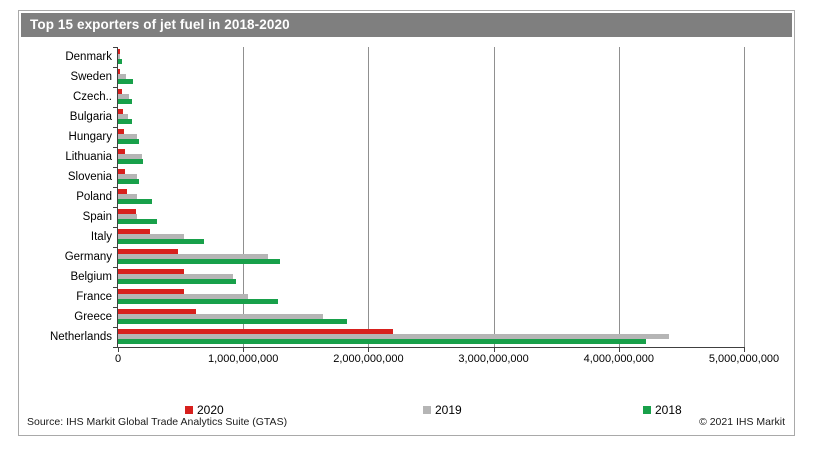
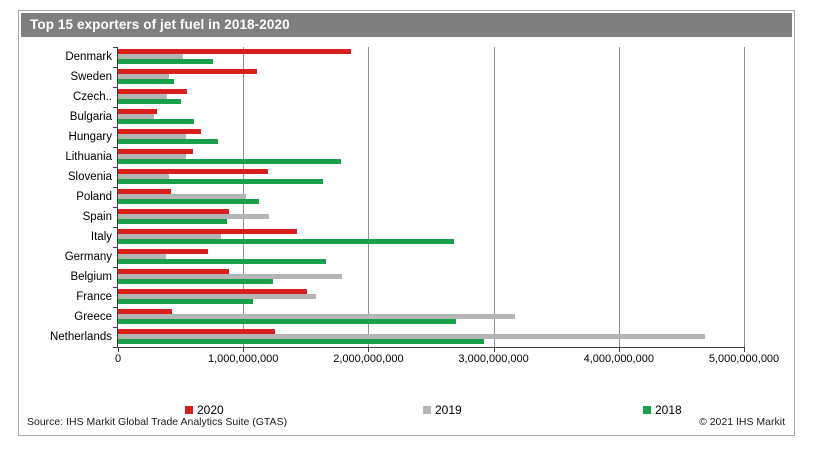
2020/Denmark: 20000000 -> 1860000000
2019/Denmark: 10000000 -> 520000000
2018/Denmark: 30000000 -> 760000000
2020/Sweden: 10000000 -> 1110000000
2019/Sweden: 60000000 -> 410000000
2018/Sweden: 120000000 -> 450000000
2020/Czech..: 30000000 -> 550000000
2019/Czech..: 90000000 -> 390000000
2018/Czech..: 120000000 -> 500000000
2020/Bulgaria: 40000000 -> 310000000
2019/Bulgaria: 80000000 -> 290000000
2018/Bulgaria: 110000000 -> 610000000
2020/Hungary: 40000000 -> 660000000
2019/Hungary: 150000000 -> 540000000
2018/Hungary: 160000000 -> 800000000
2020/Lithuania: 60000000 -> 600000000
2019/Lithuania: 190000000 -> 540000000
2018/Lithuania: 200000000 -> 1780000000
2020/Slovenia: 60000000 -> 1200000000
2019/Slovenia: 150000000 -> 410000000
2018/Slovenia: 170000000 -> 1640000000
2020/Poland: 80000000 -> 420000000
2019/Poland: 160000000 -> 1020000000
2018/Poland: 270000000 -> 1130000000
2020/Spain: 140000000 -> 890000000
2019/Spain: 150000000 -> 1210000000
2018/Spain: 310000000 -> 870000000
2020/Italy: 260000000 -> 1430000000
2019/Italy: 530000000 -> 820000000
2018/Italy: 690000000 -> 2680000000
2020/Germany: 480000000 -> 720000000
2019/Germany: 1200000000 -> 380000000
2018/Germany: 1290000000 -> 1660000000
2020/Belgium: 530000000 -> 890000000
2019/Belgium: 920000000 -> 1790000000
2018/Belgium: 940000000 -> 1240000000
2020/France: 530000000 -> 1510000000
2019/France: 1040000000 -> 1580000000
2018/France: 1280000000 -> 1080000000
2020/Greece: 620000000 -> 430000000
2019/Greece: 1640000000 -> 3170000000
2018/Greece: 1830000000 -> 2700000000
2020/Netherlands: 2200000000 -> 1250000000
2019/Netherlands: 4400000000 -> 4690000000
2018/Netherlands: 4220000000 -> 2920000000
